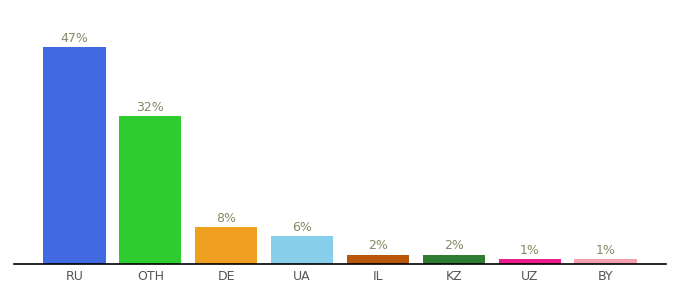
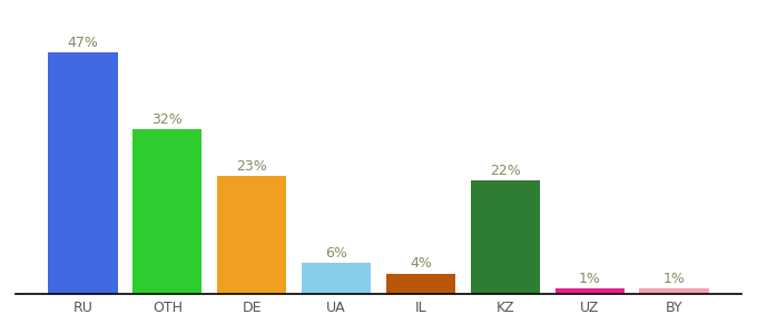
DE: 8% -> 23%
IL: 2% -> 4%
KZ: 2% -> 22%
